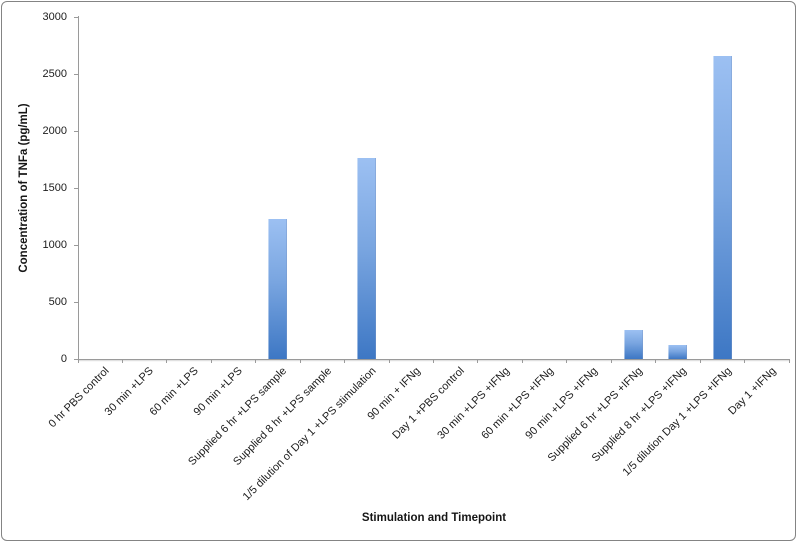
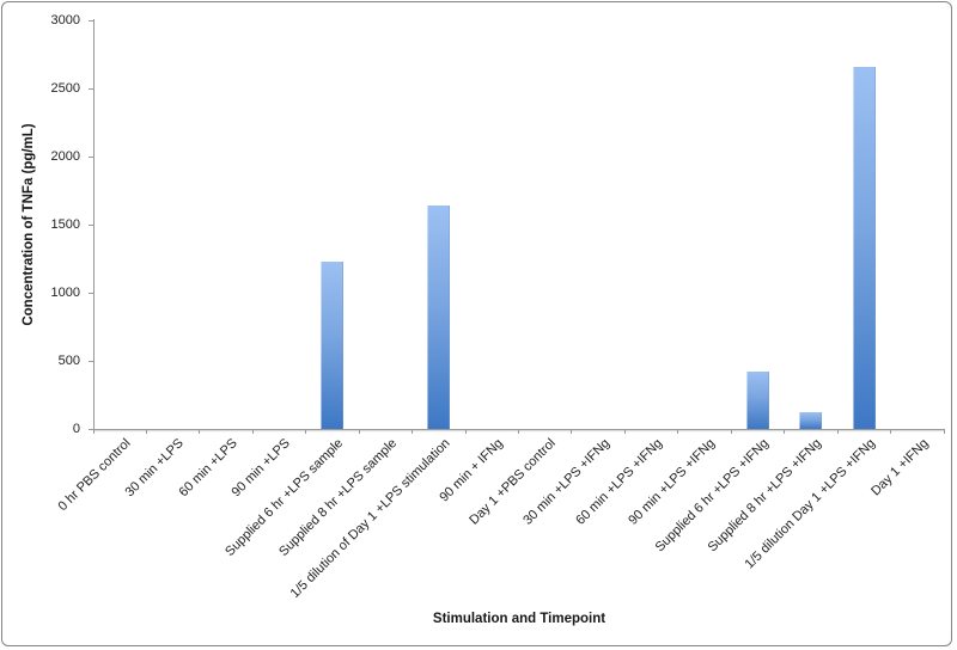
1/5 dilution of Day 1 +LPS stimulation: 1760 -> 1640
Supplied 6 hr +LPS +IFNg: 260 -> 420
